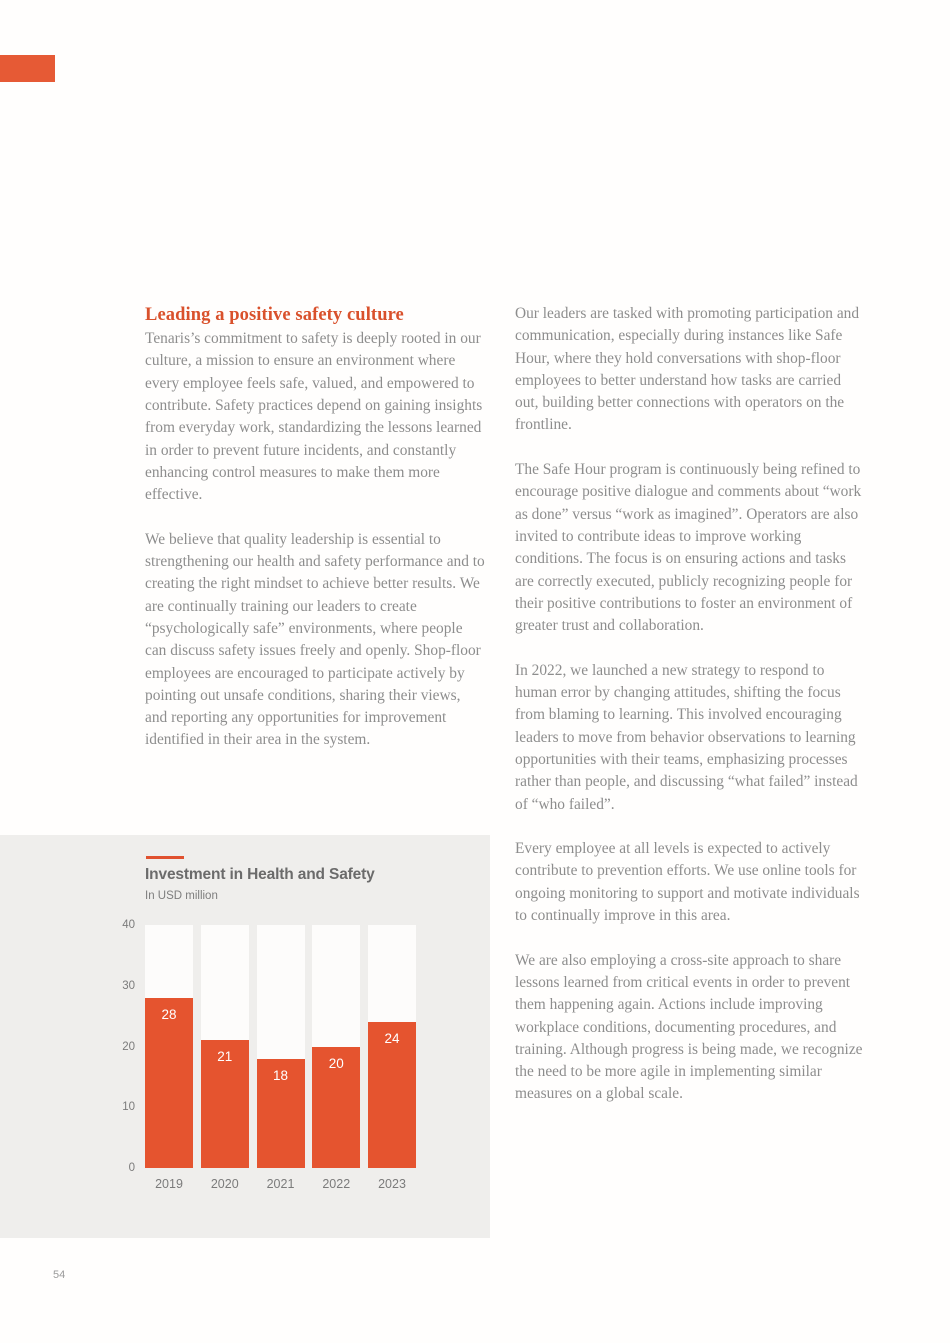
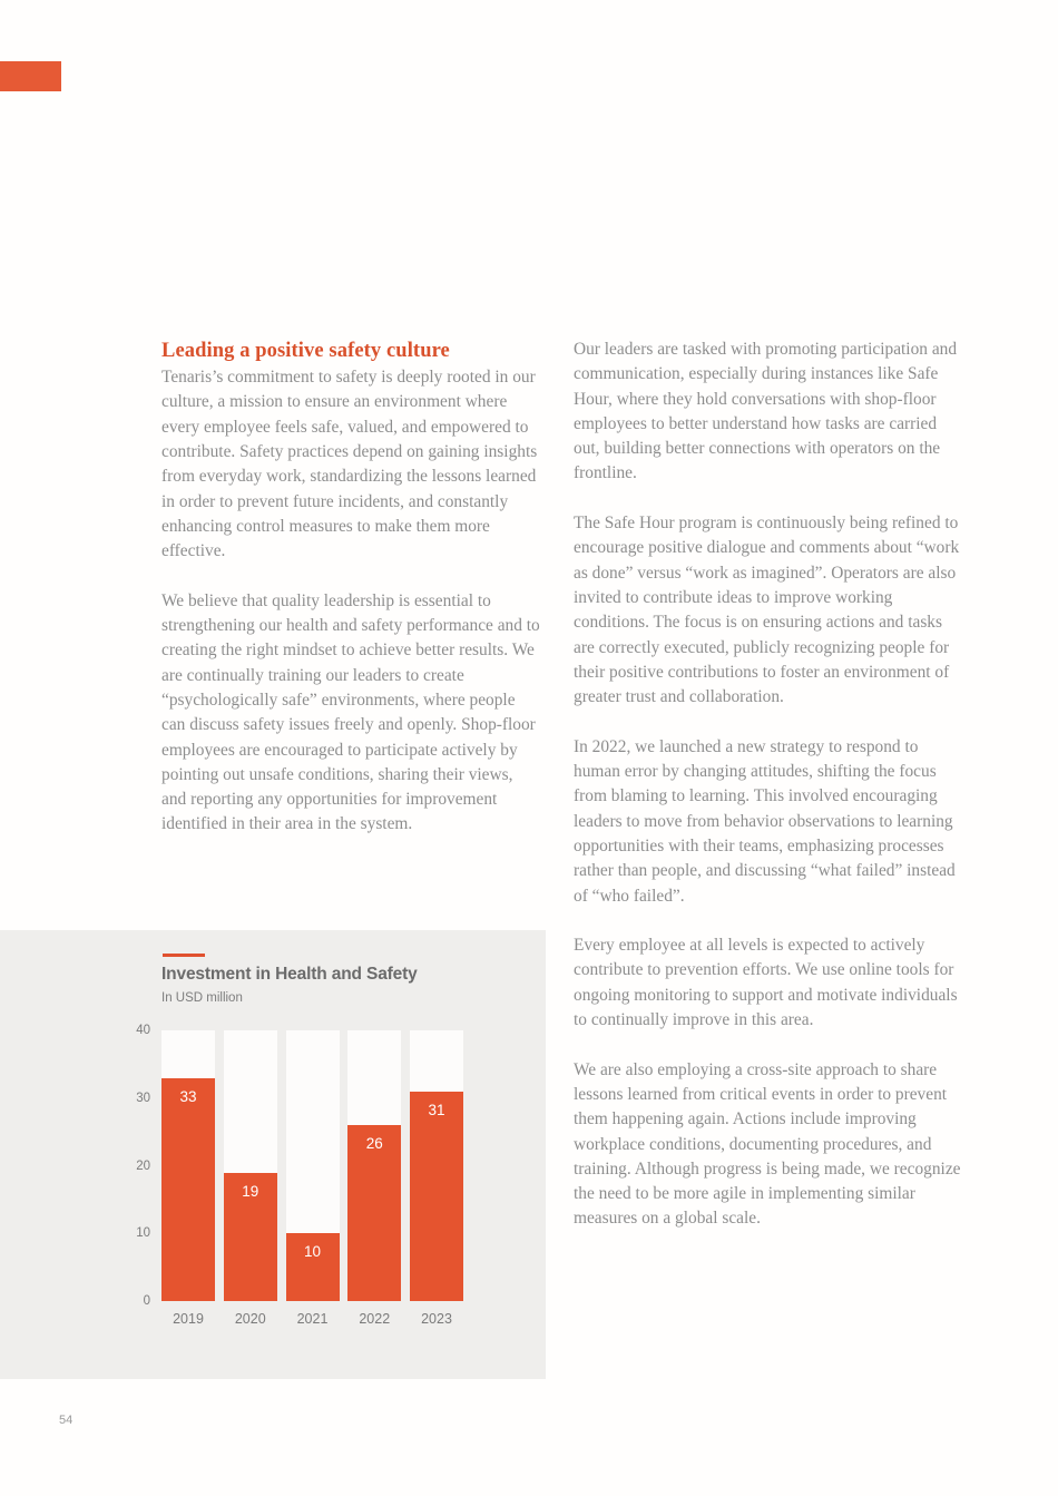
2019: 28 -> 33
2020: 21 -> 19
2021: 18 -> 10
2022: 20 -> 26
2023: 24 -> 31
